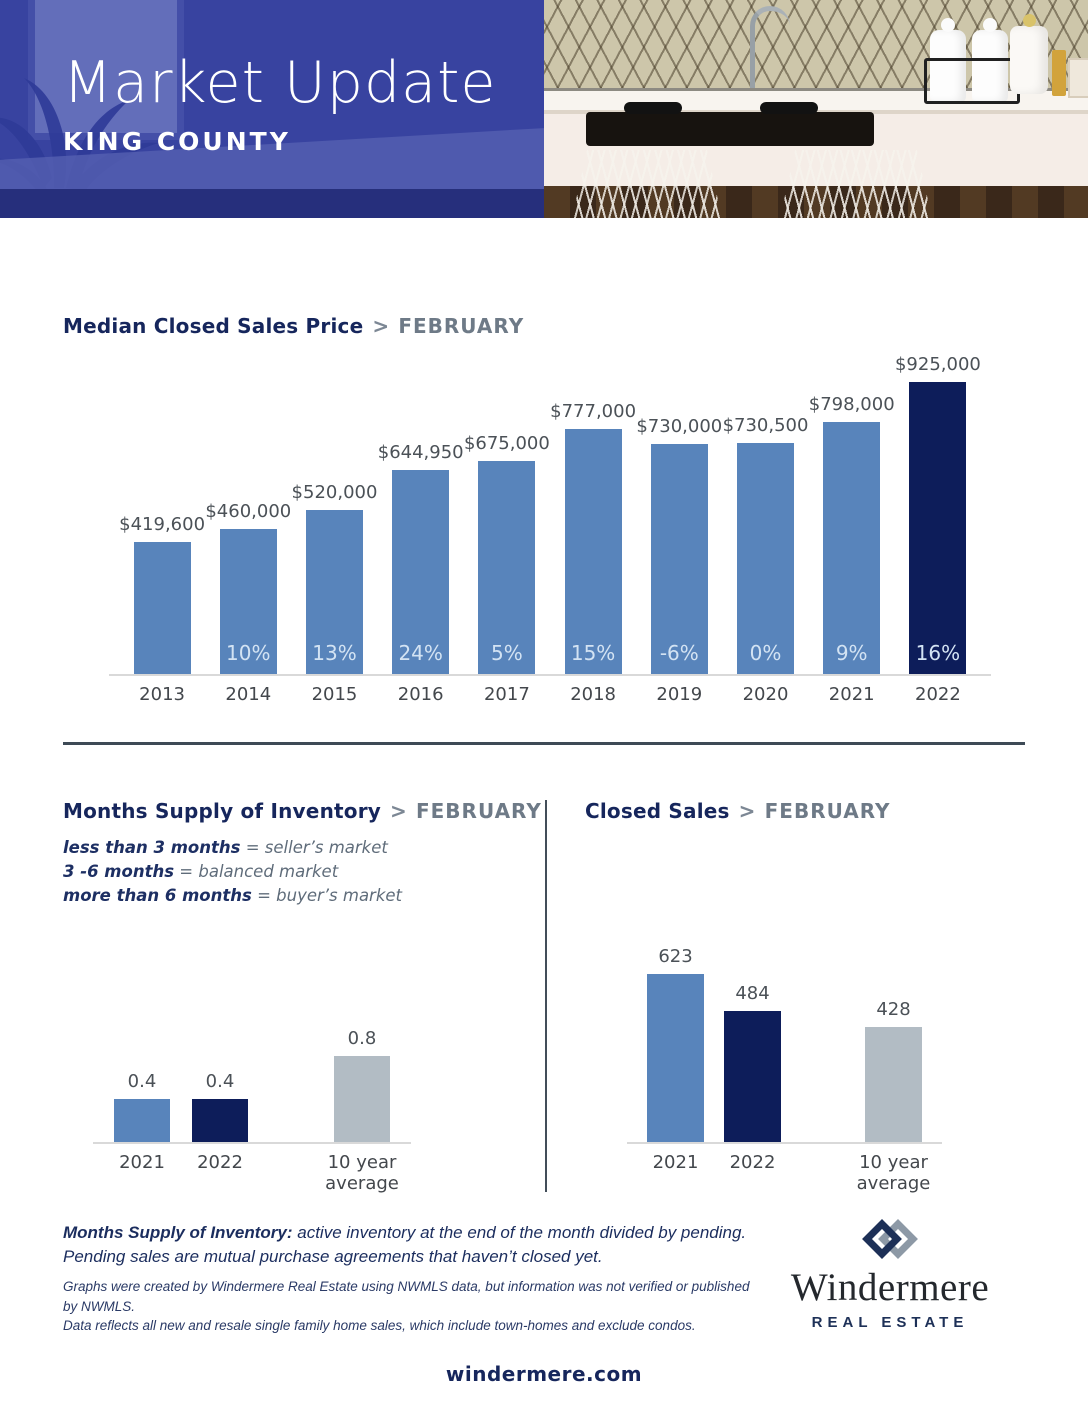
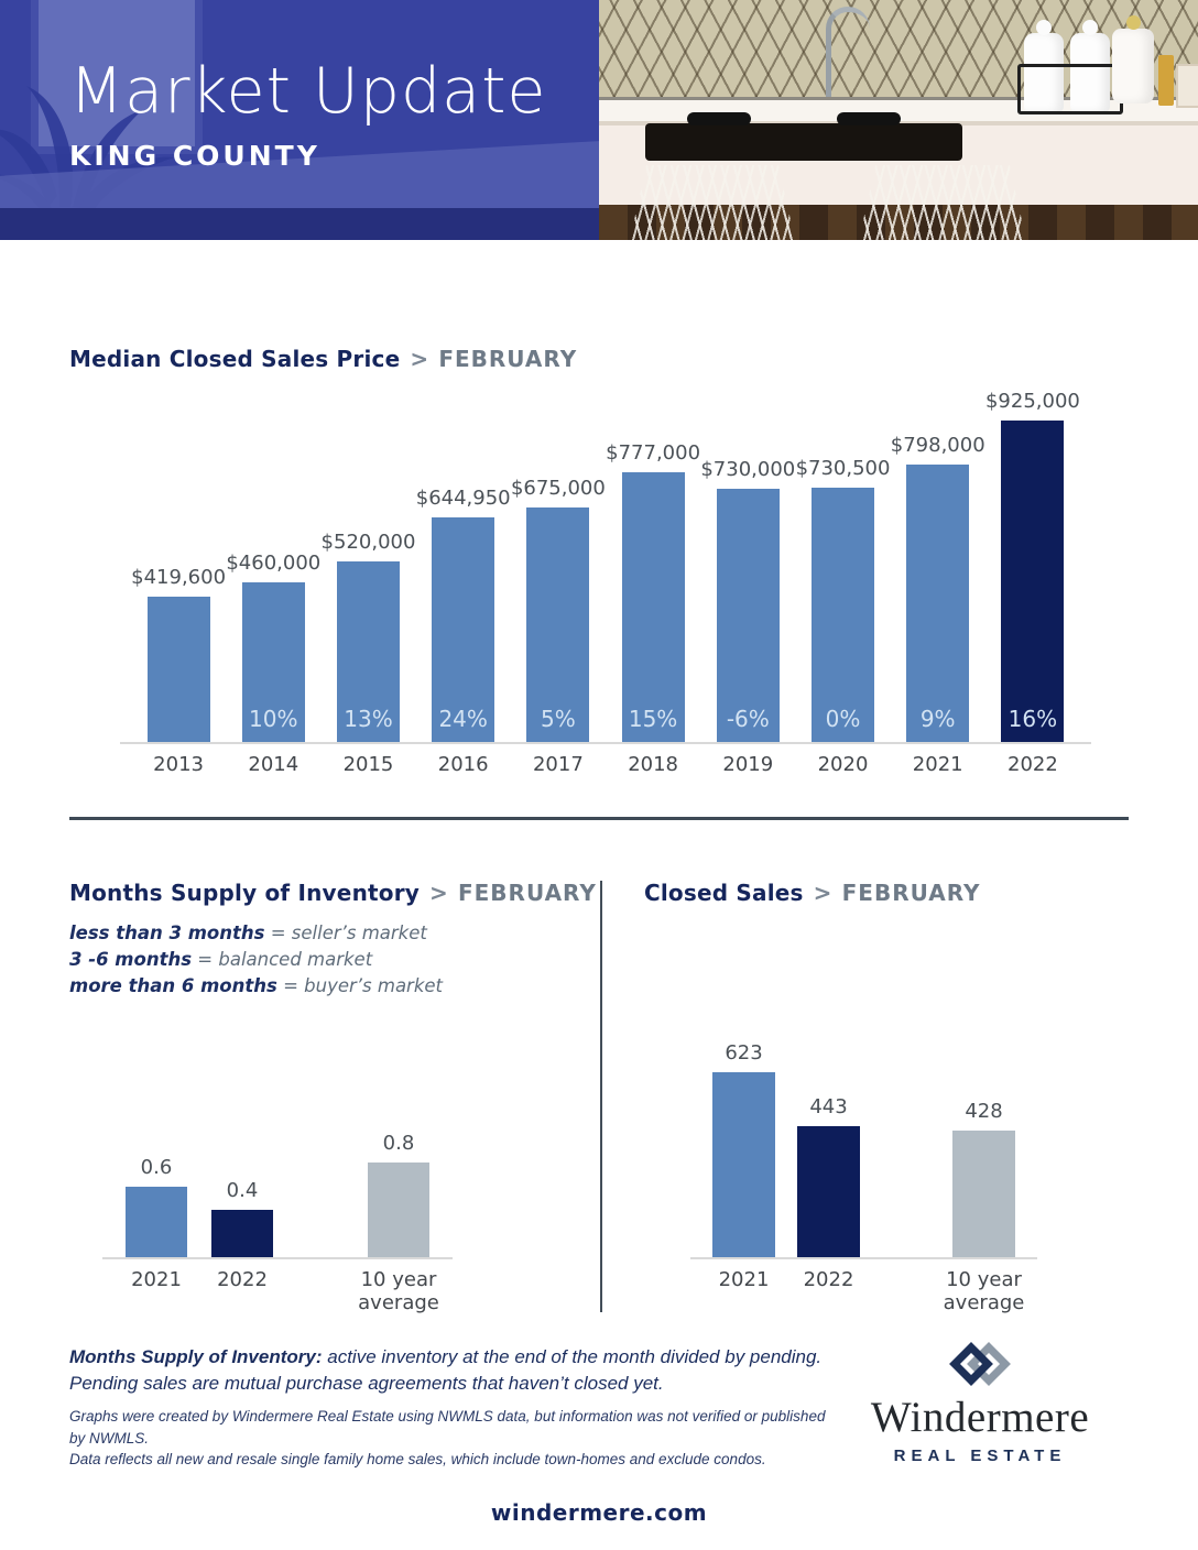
Months Supply of Inventory/2021: 0.4 -> 0.6
Closed Sales/2022: 484 -> 443
